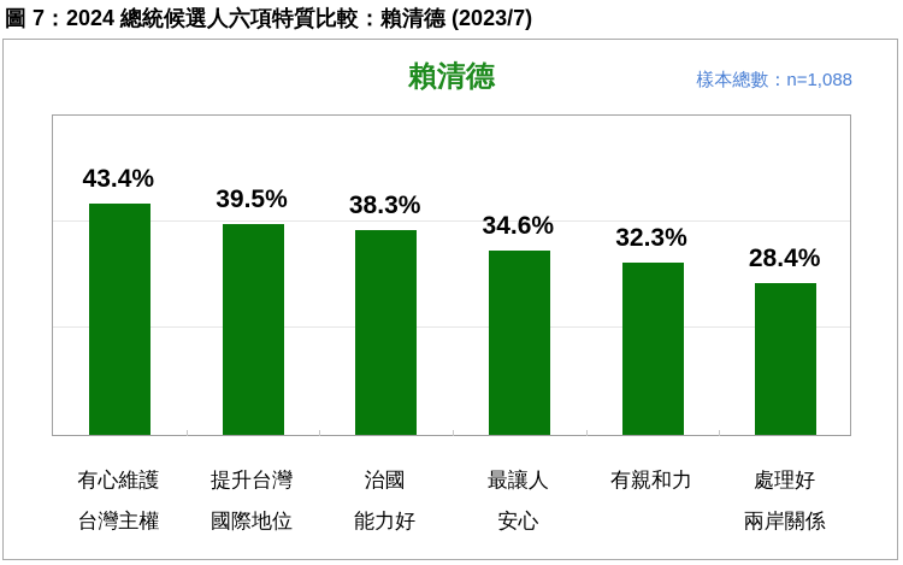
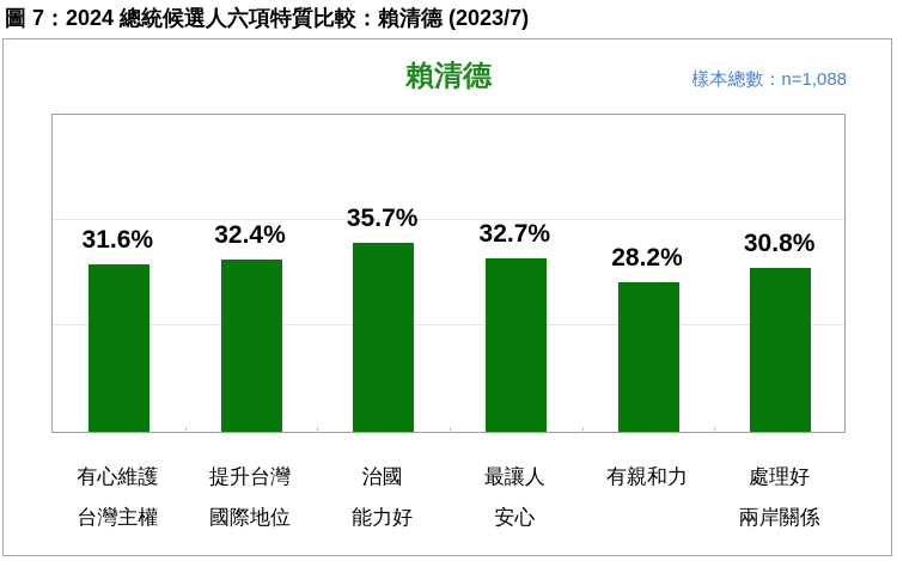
有心維護台灣主權: 43.4% -> 31.6%
提升台灣國際地位: 39.5% -> 32.4%
治國能力好: 38.3% -> 35.7%
最讓人安心: 34.6% -> 32.7%
有親和力: 32.3% -> 28.2%
處理好兩岸關係: 28.4% -> 30.8%
